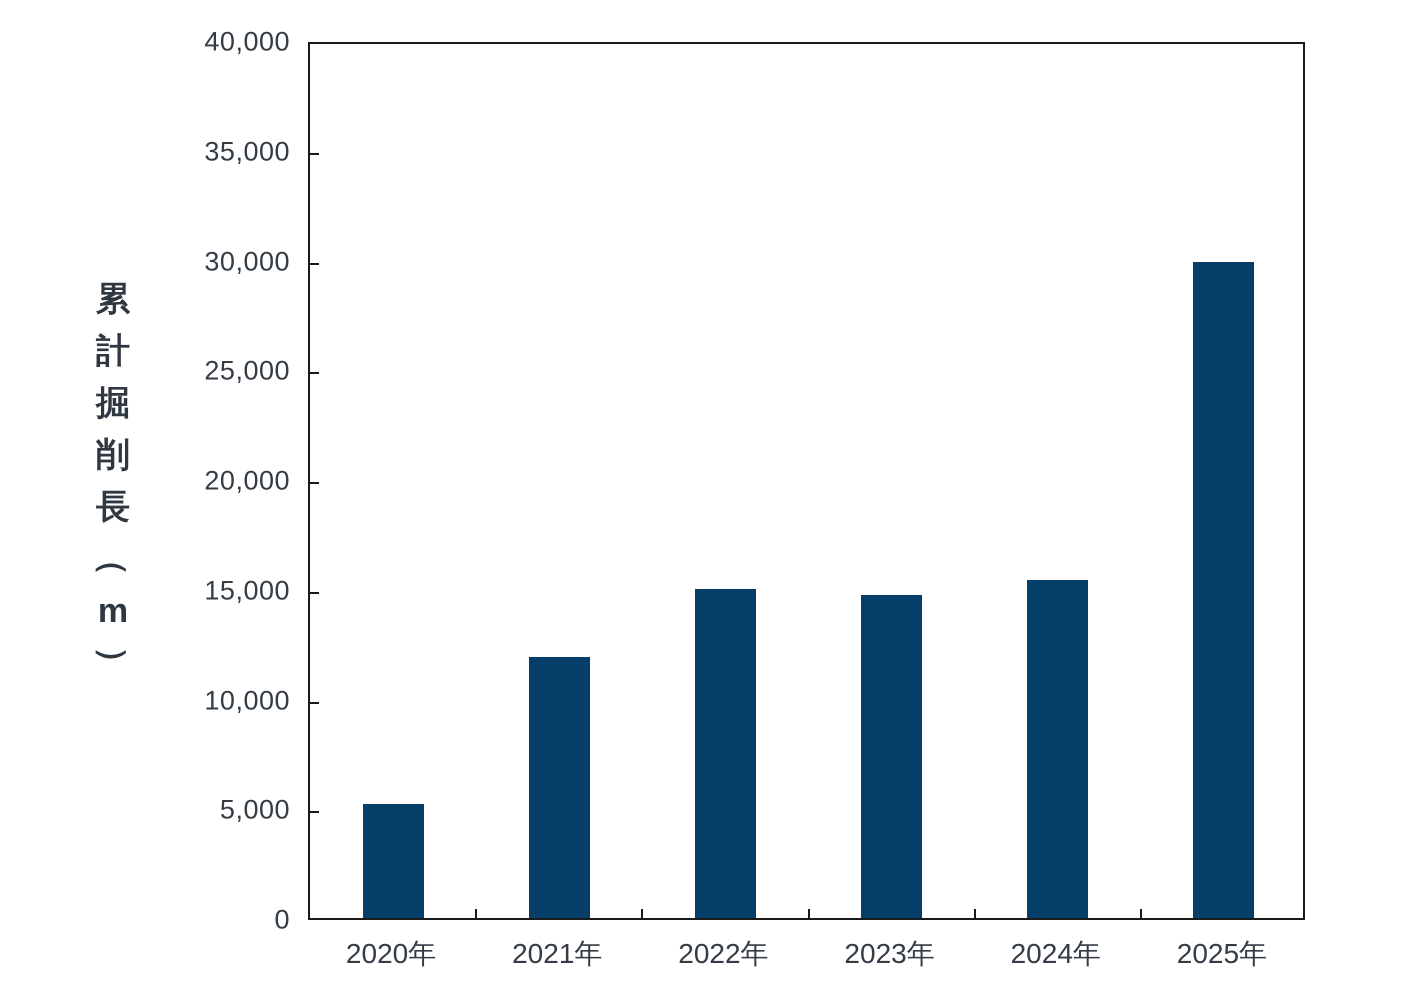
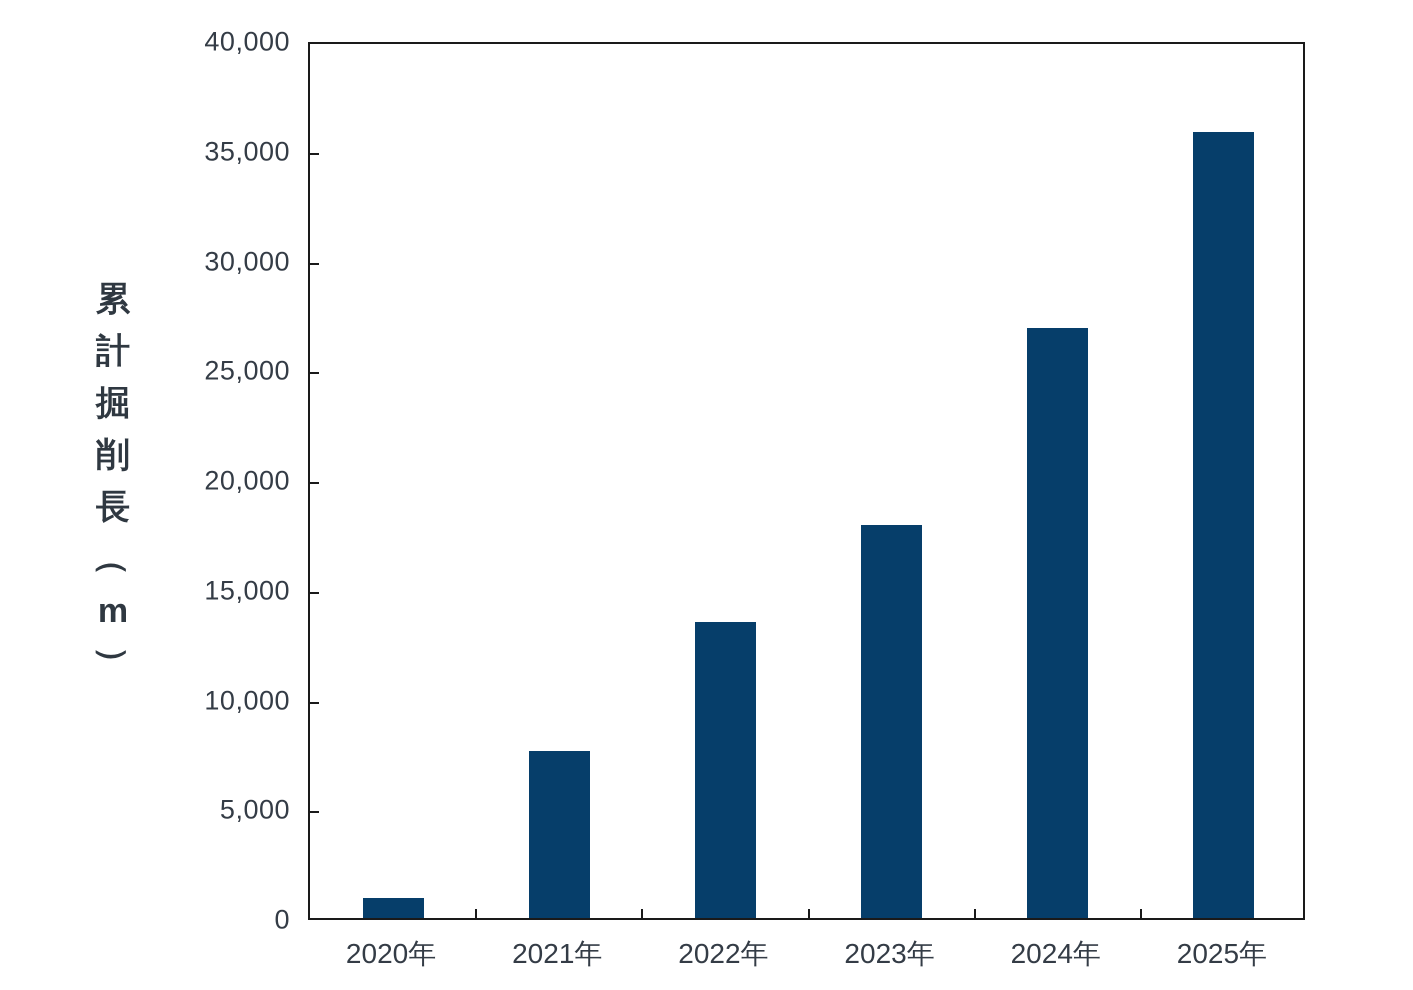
2020年: 5200 -> 900
2021年: 11900 -> 7600
2022年: 15000 -> 13500
2023年: 14700 -> 17900
2024年: 15400 -> 26900
2025年: 29900 -> 35800
